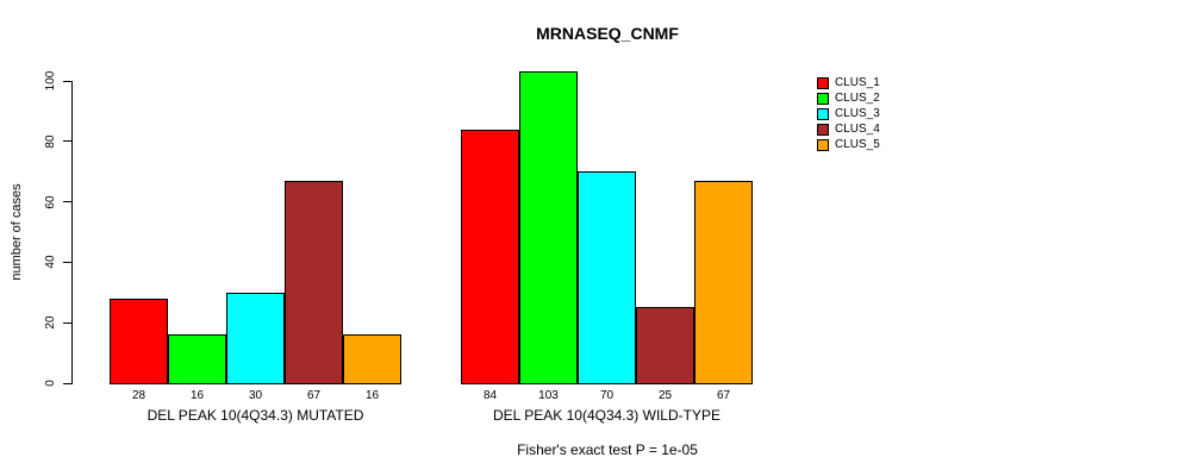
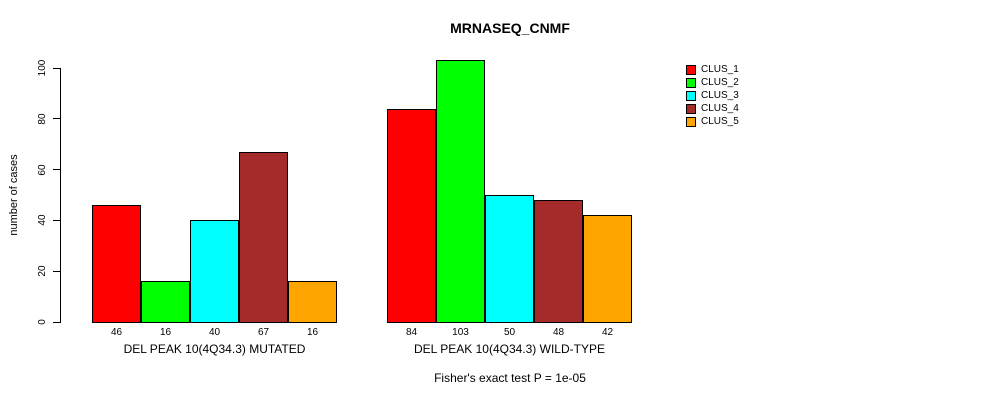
CLUS_1/DEL PEAK 10(4Q34.3) MUTATED: 28 -> 46
CLUS_3/DEL PEAK 10(4Q34.3) MUTATED: 30 -> 40
CLUS_3/DEL PEAK 10(4Q34.3) WILD-TYPE: 70 -> 50
CLUS_4/DEL PEAK 10(4Q34.3) WILD-TYPE: 25 -> 48
CLUS_5/DEL PEAK 10(4Q34.3) WILD-TYPE: 67 -> 42
